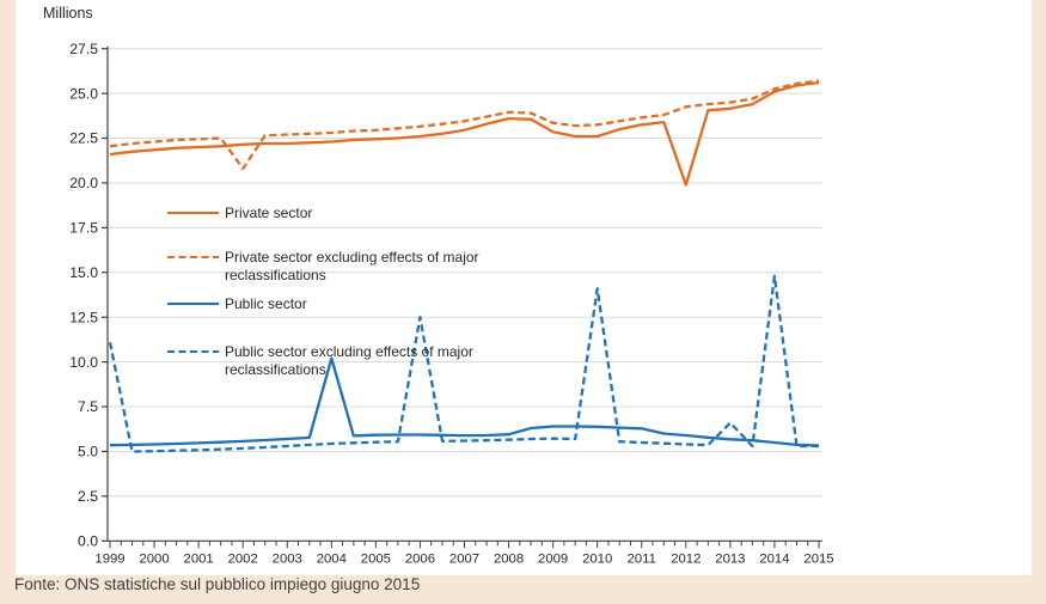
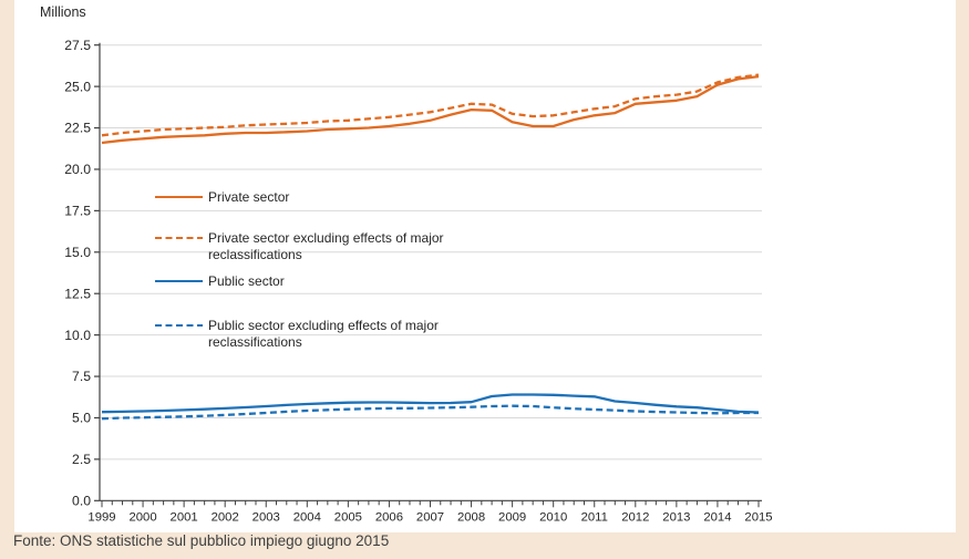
Public sector excluding effects of major reclassifications/1999: 11.1 -> 5.0
Private sector excluding effects of major reclassifications/2002: 20.8 -> 22.6
Public sector/2004: 10.2 -> 5.8
Public sector excluding effects of major reclassifications/2006: 12.5 -> 5.6
Public sector excluding effects of major reclassifications/2010: 14.1 -> 5.6
Private sector/2012: 19.9 -> 23.9
Public sector excluding effects of major reclassifications/2013: 6.6 -> 5.3
Public sector excluding effects of major reclassifications/2014: 14.8 -> 5.3
